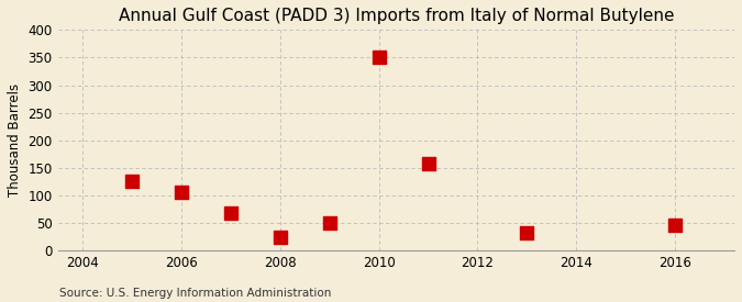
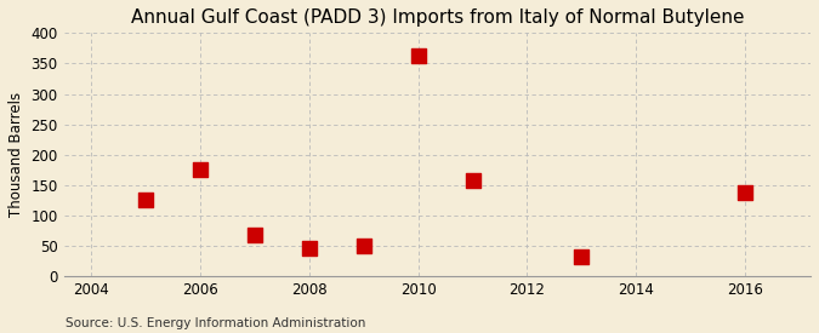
2006: 105 -> 176
2008: 25 -> 46
2010: 350 -> 362
2016: 46 -> 138
